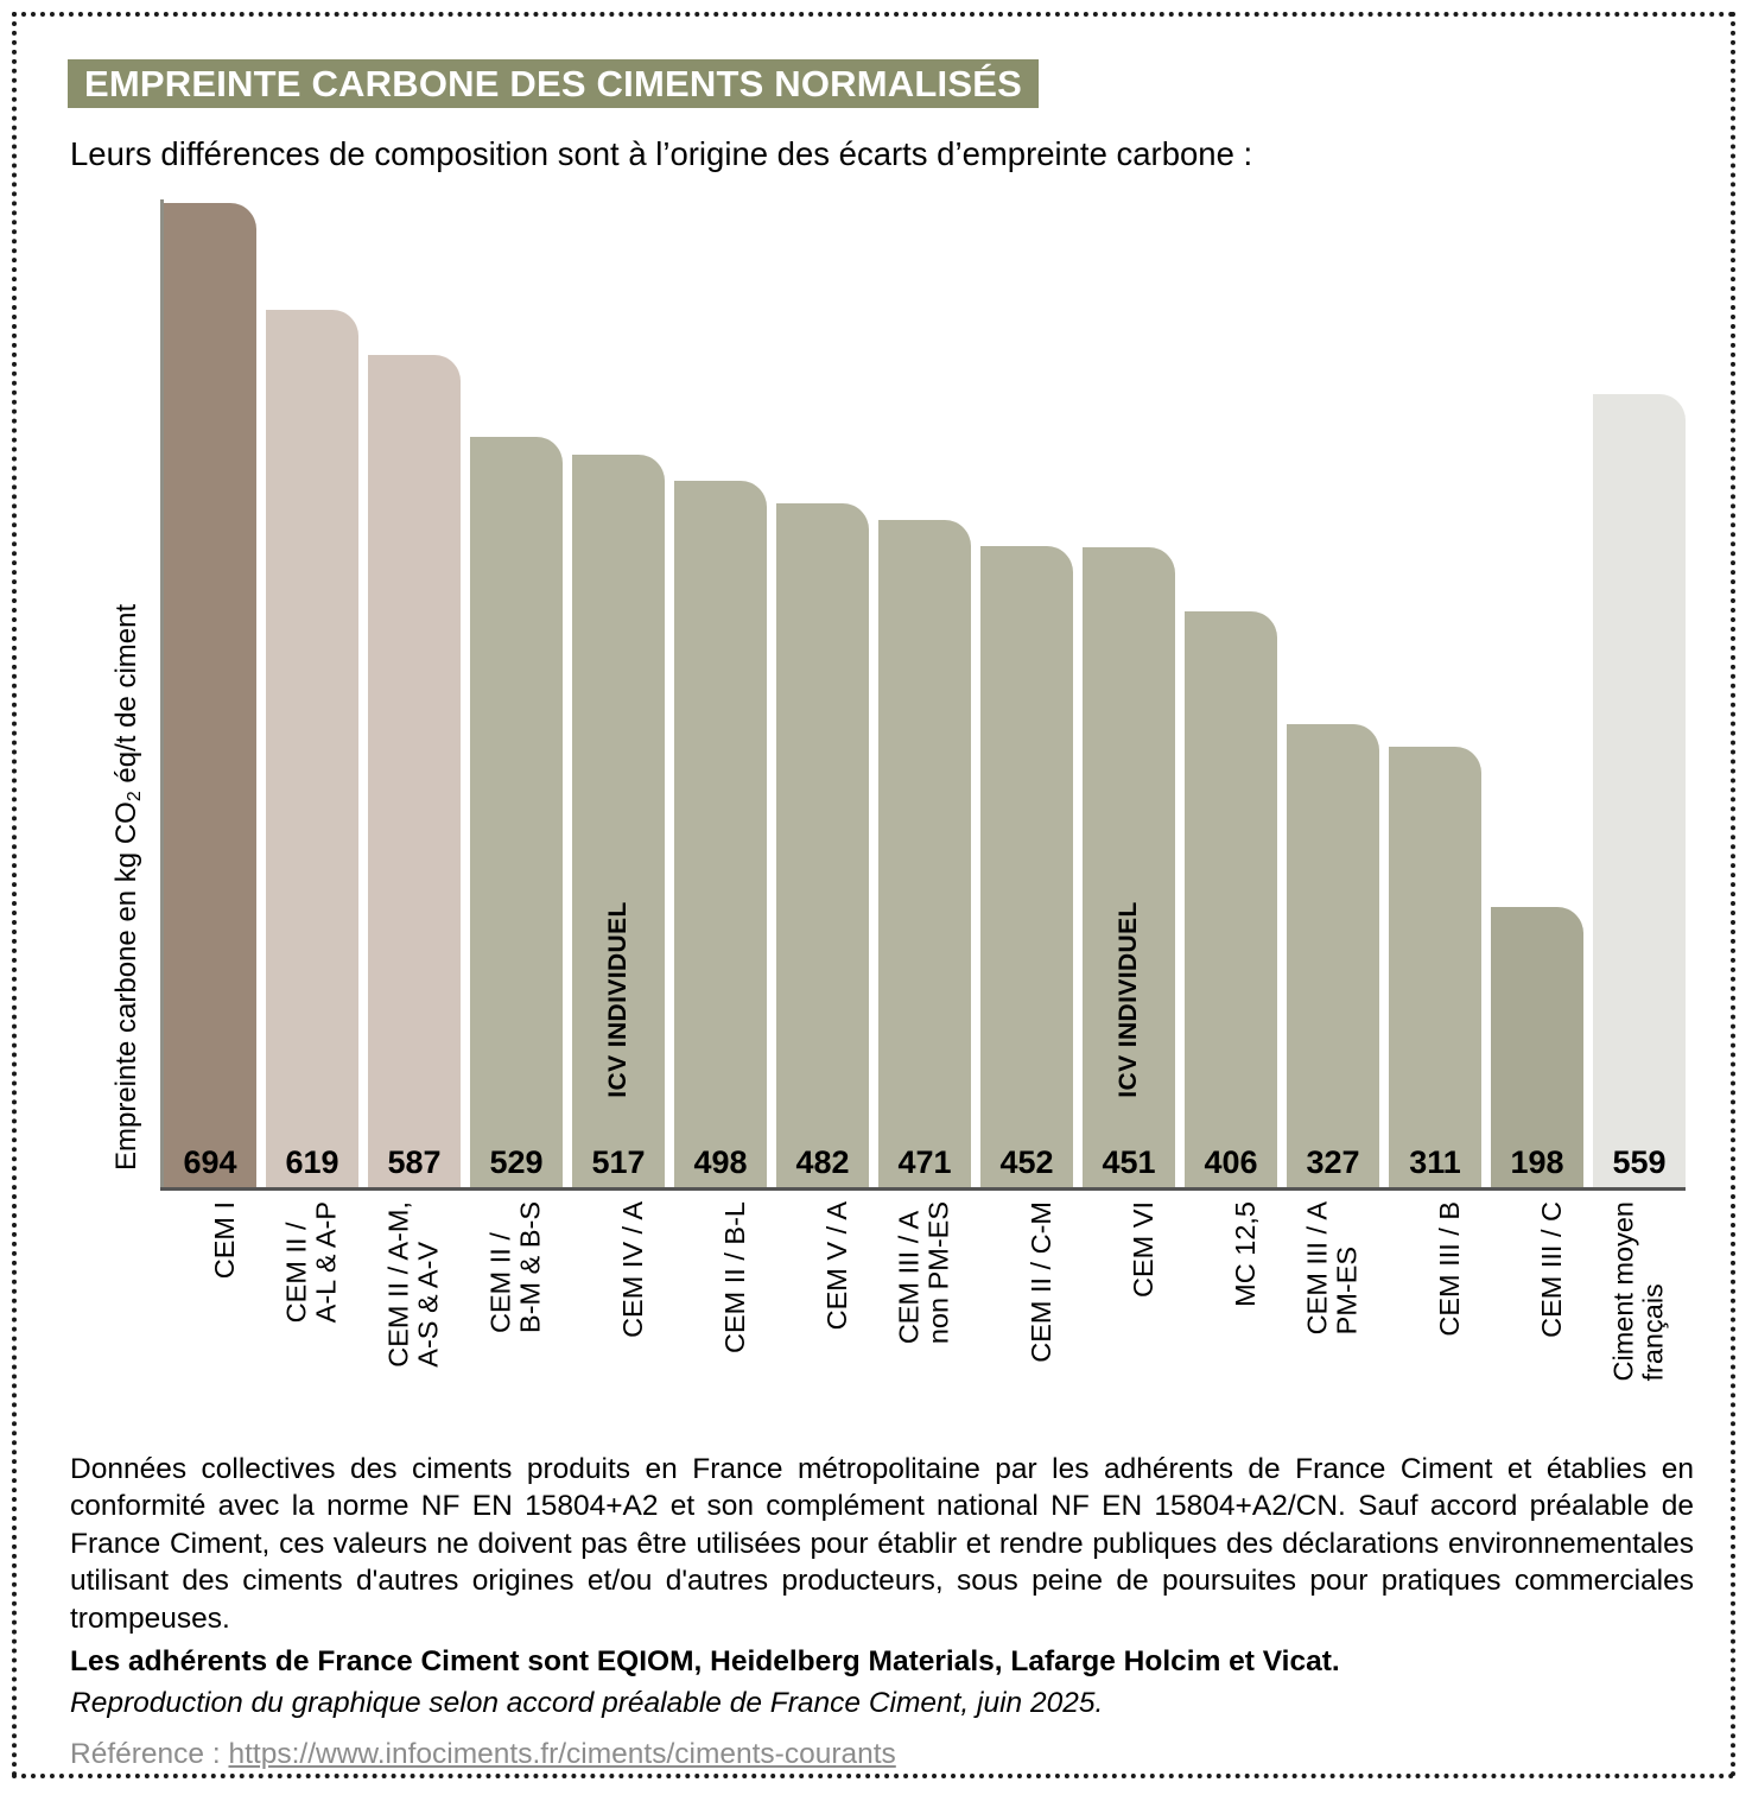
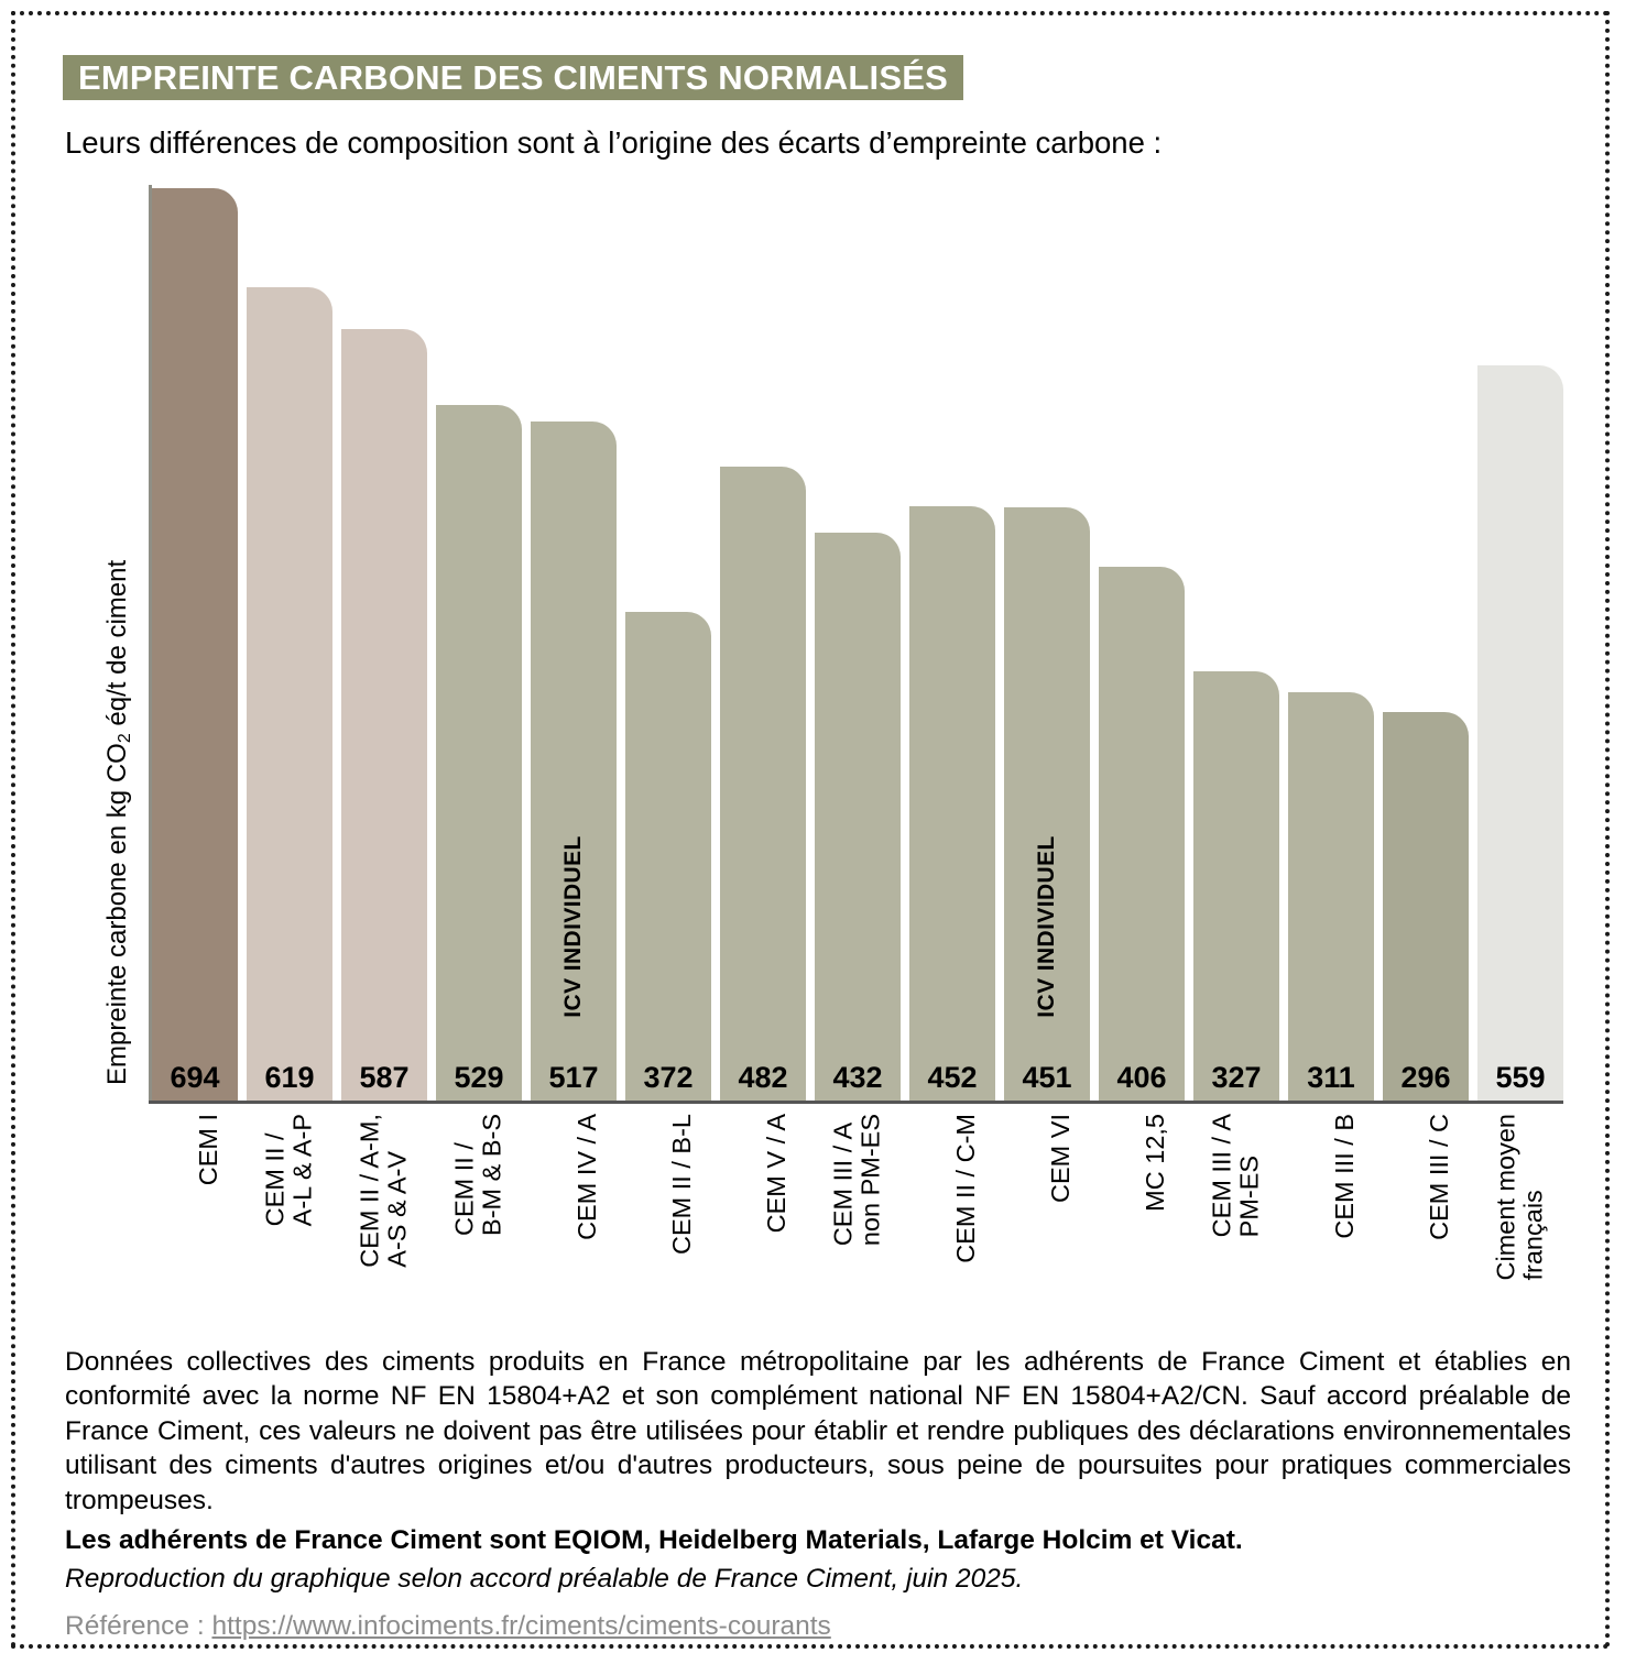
CEM II / B-L: 498 -> 372
CEM III / A non PM-ES: 471 -> 432
CEM III / C: 198 -> 296
